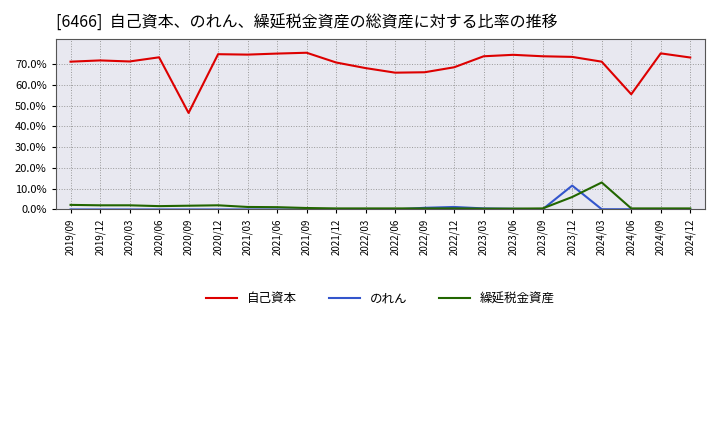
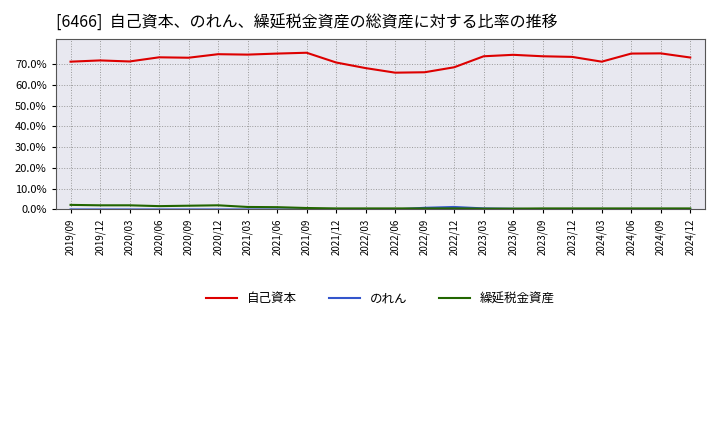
自己資本/2020/09: 46.5% -> 73.1%
のれん/2023/12: 11.5% -> 0.1%
繰延税金資産/2023/12: 6.0% -> 0.5%
繰延税金資産/2024/03: 13.0% -> 0.5%
自己資本/2024/06: 55.5% -> 75.1%
